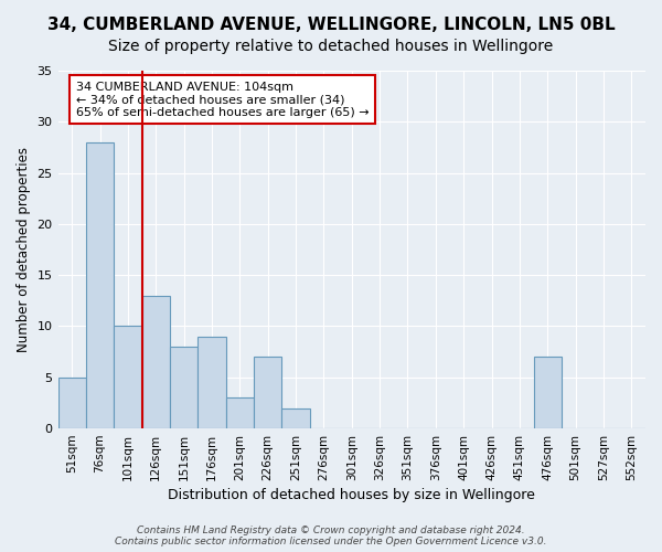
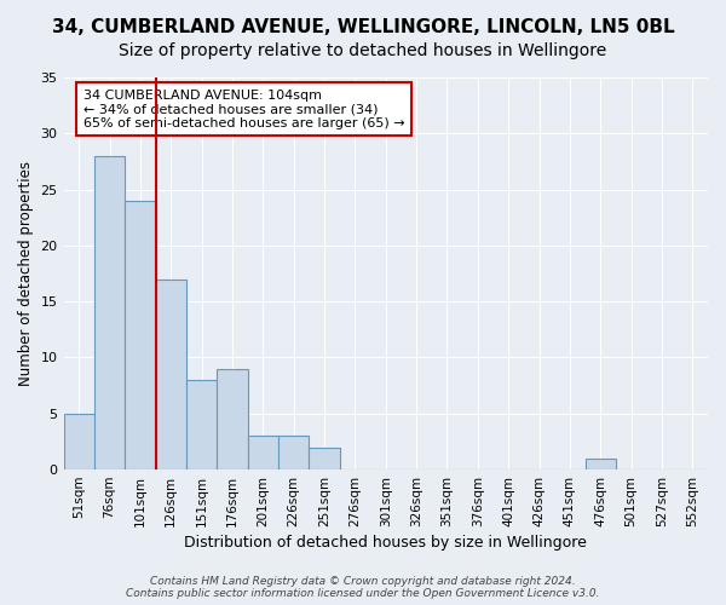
101sqm: 10 -> 24
126sqm: 13 -> 17
226sqm: 7 -> 3
476sqm: 7 -> 1
